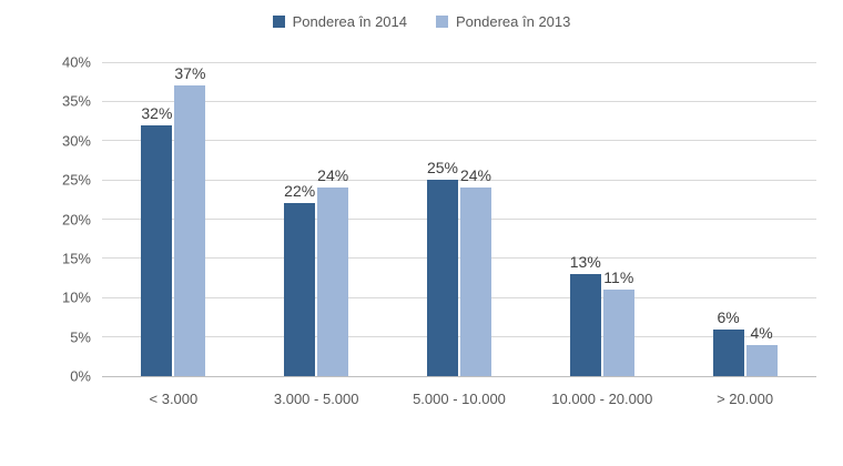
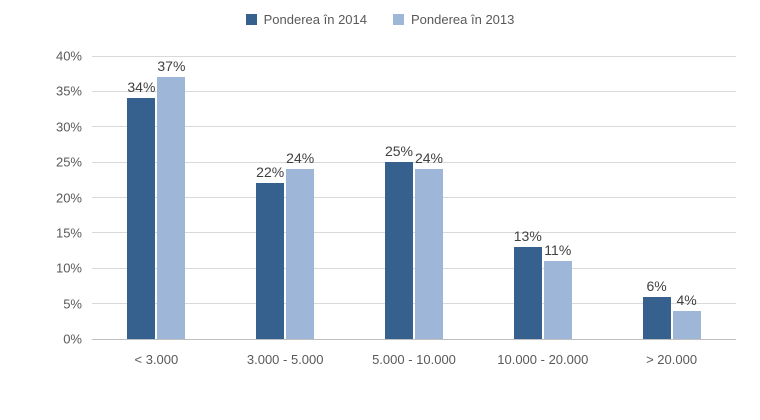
Ponderea în 2014/< 3.000: 32% -> 34%
